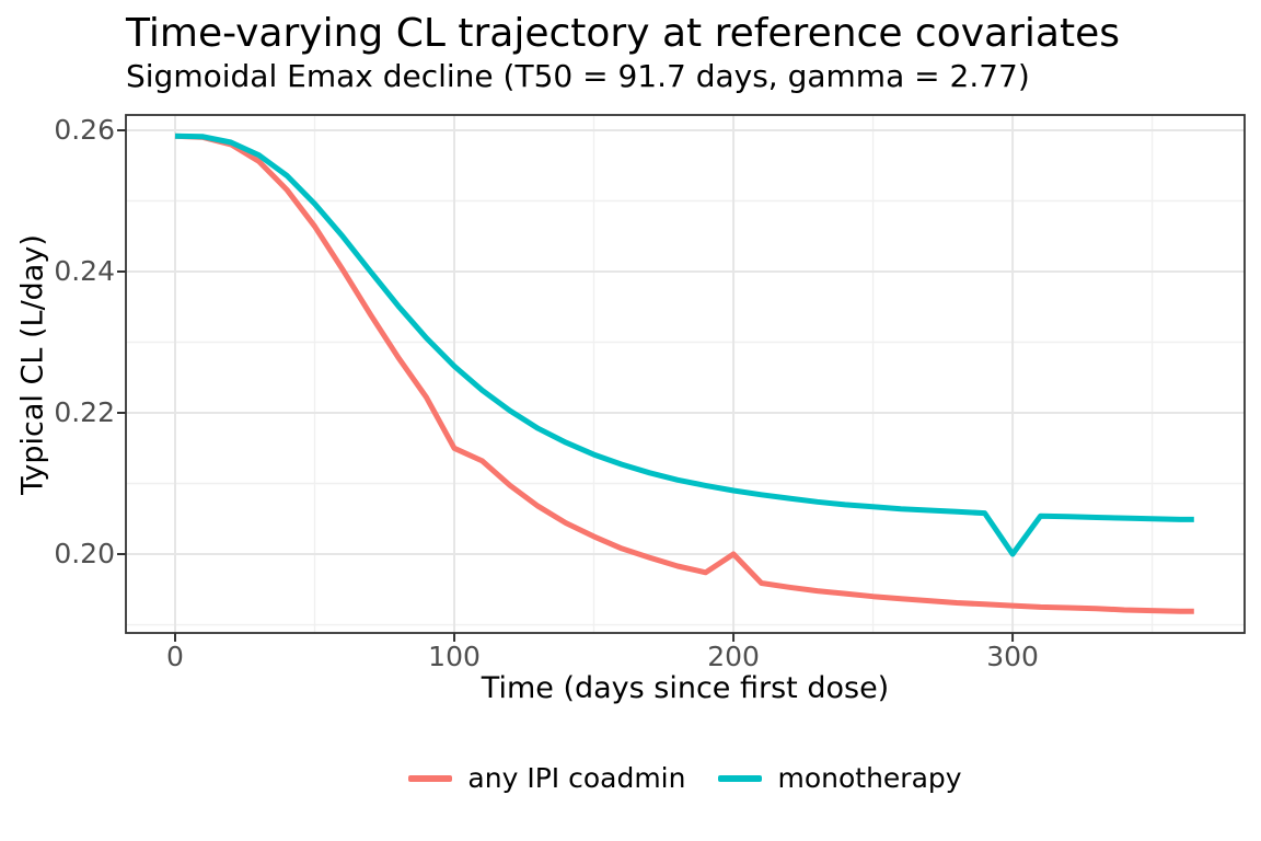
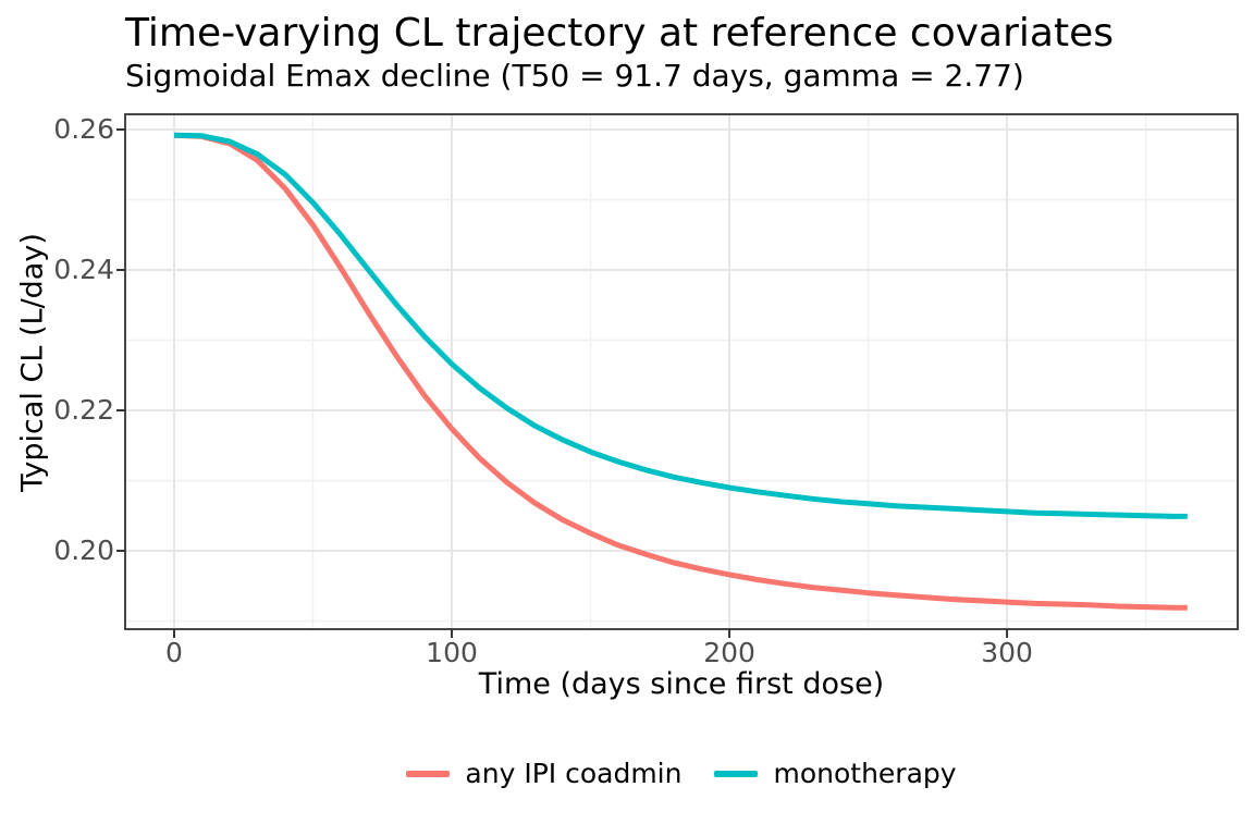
any IPI coadmin/100: 0.215 -> 0.217
any IPI coadmin/200: 0.200 -> 0.197
monotherapy/300: 0.200 -> 0.206
